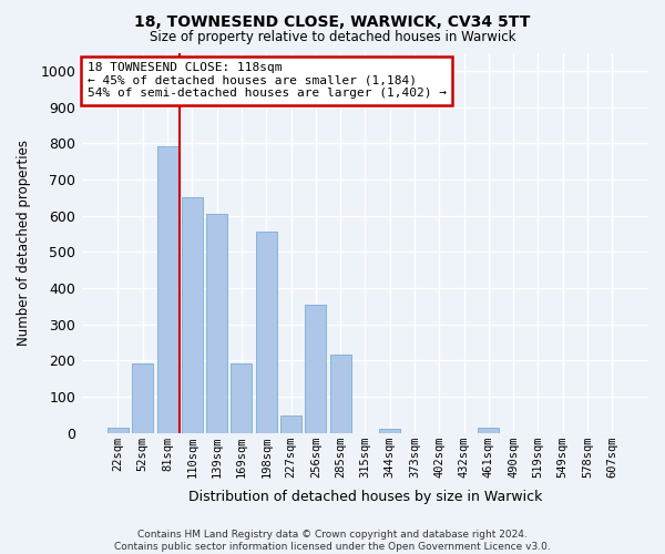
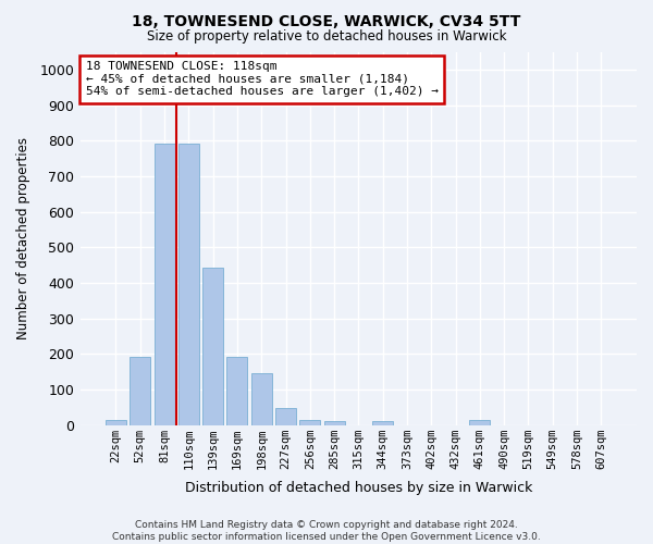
110sqm: 650 -> 790
139sqm: 605 -> 443
198sqm: 555 -> 145
256sqm: 355 -> 13
285sqm: 215 -> 10
